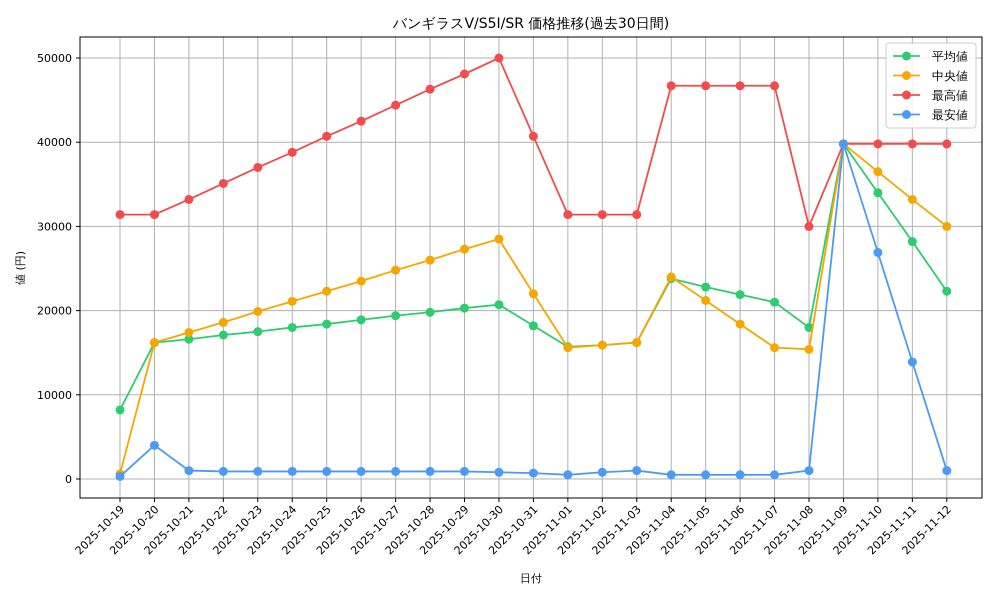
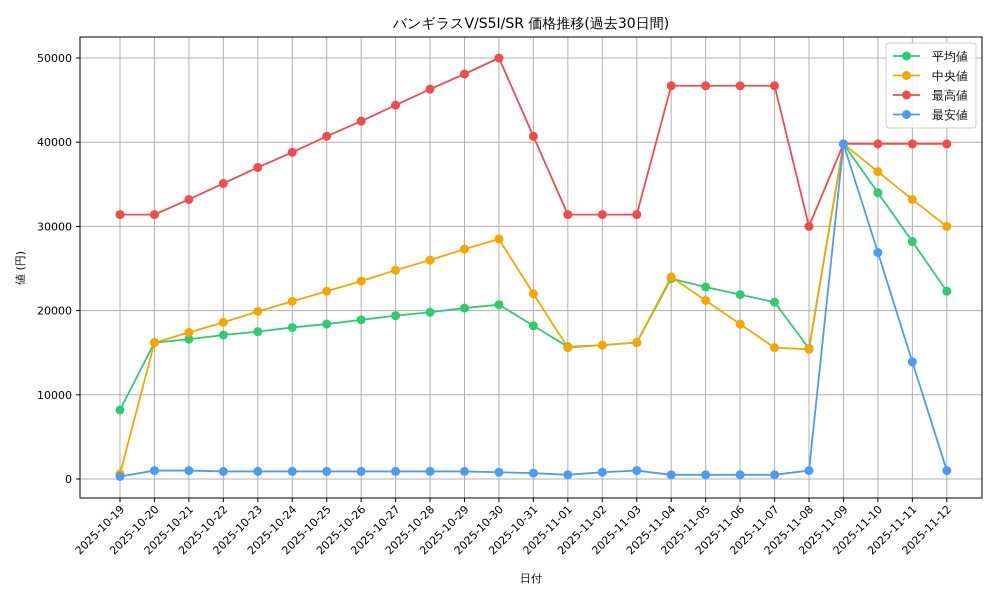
最安値/2025-10-20: 4000 -> 1000
平均値/2025-11-08: 18000 -> 16000
